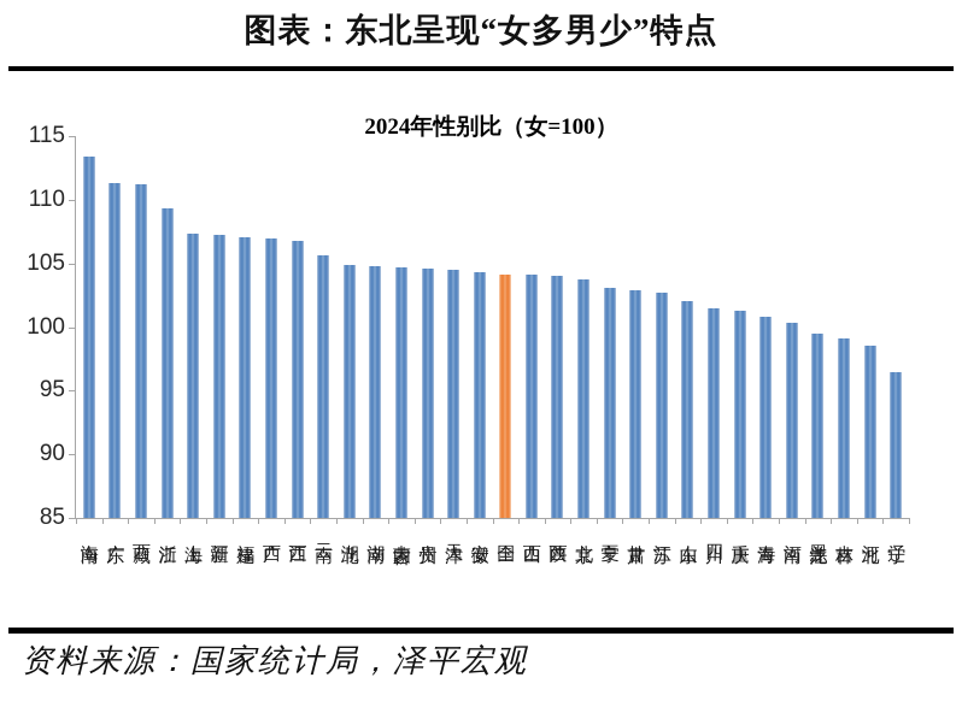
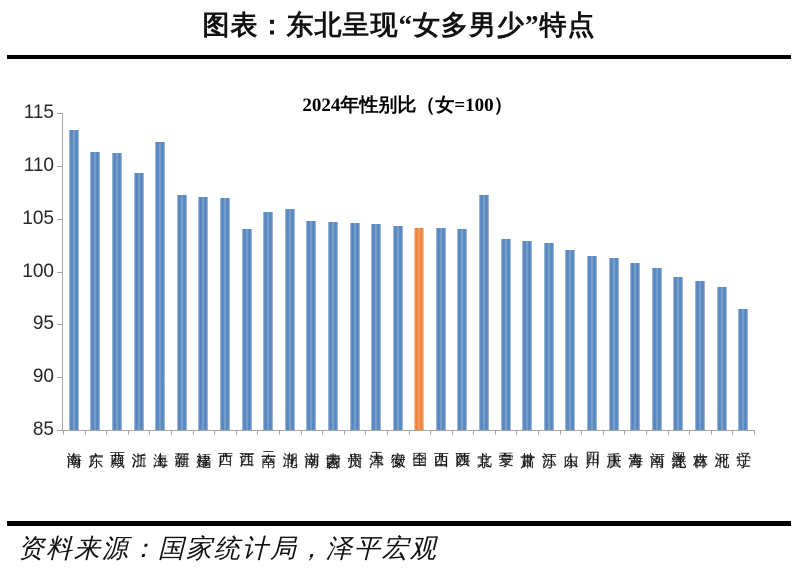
上海: 107.3 -> 112.3
江西: 106.8 -> 104.0
湖北: 104.9 -> 105.9
北京: 103.7 -> 107.2
